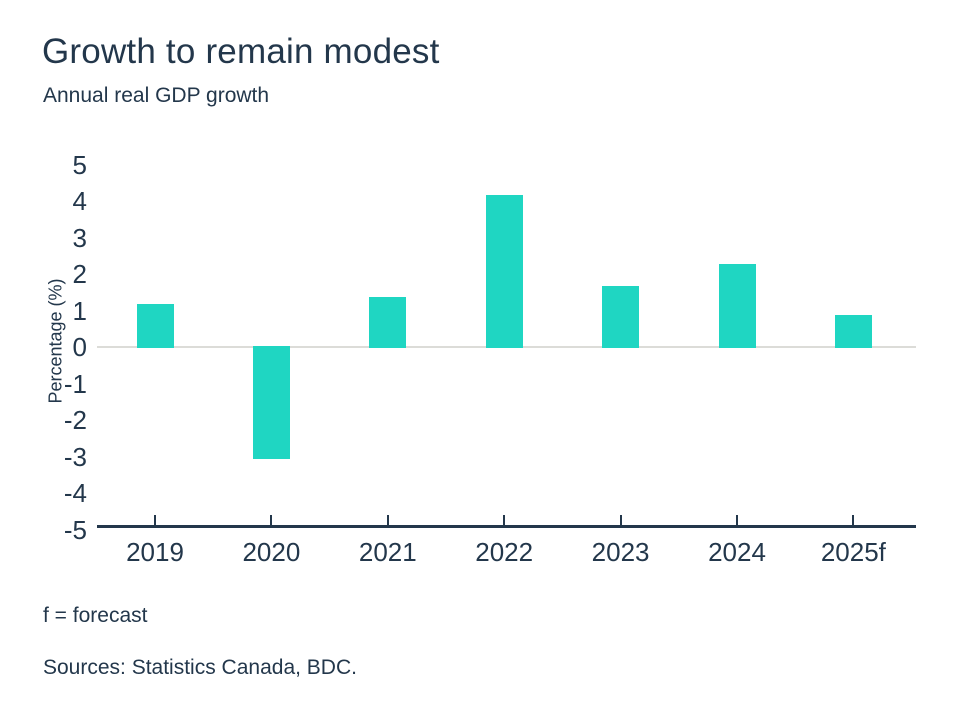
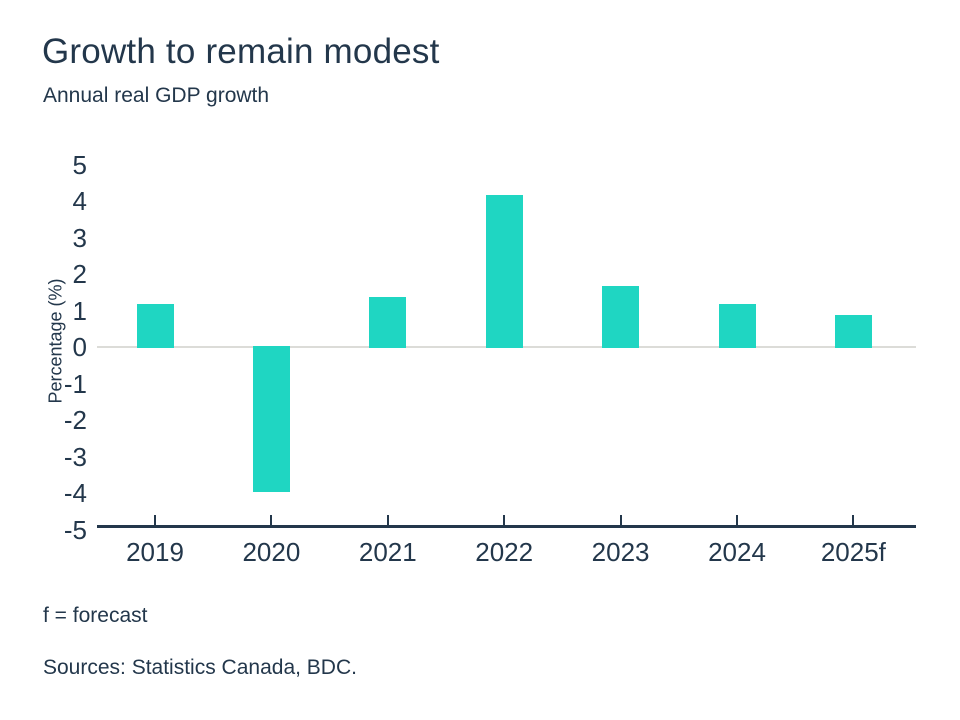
2020: -3.1 -> -4.0
2024: 2.3 -> 1.2
